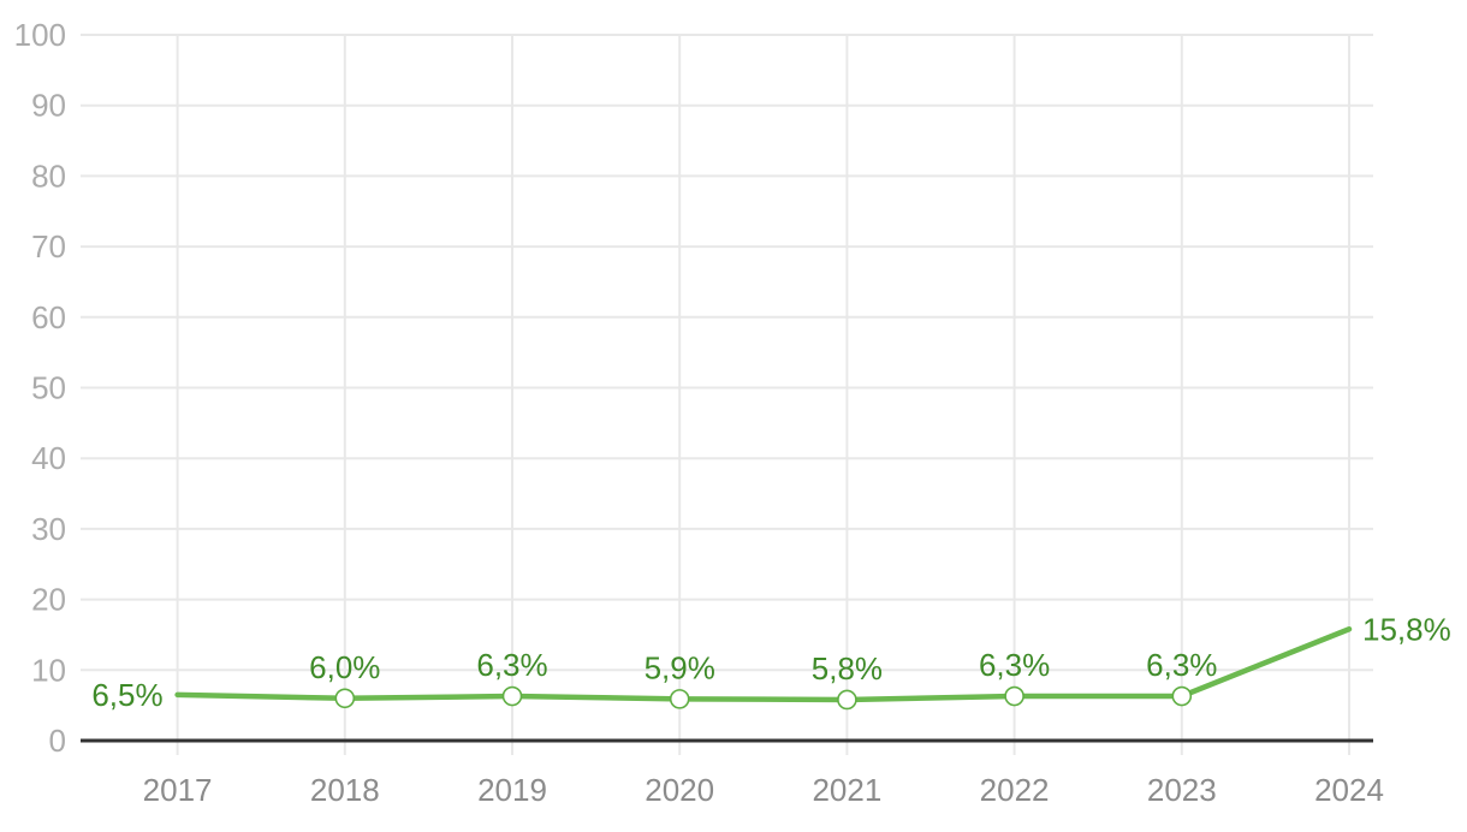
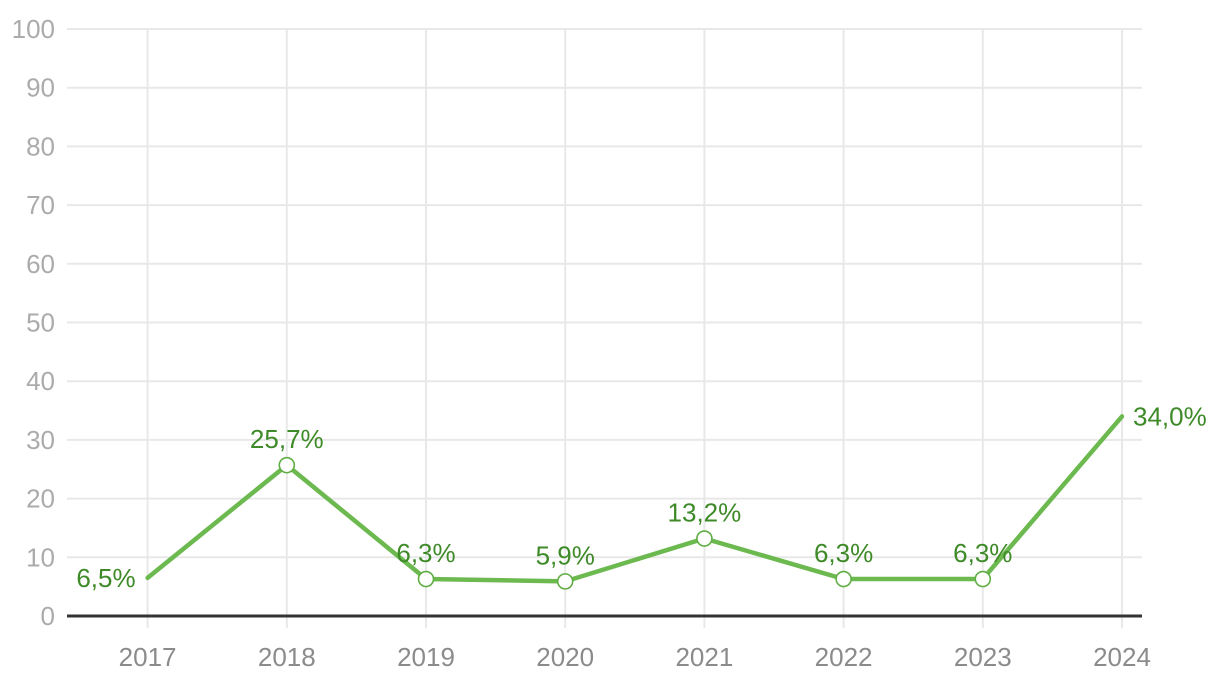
2018: 6,0% -> 25,7%
2021: 5,8% -> 13,2%
2024: 15,8% -> 34,0%
